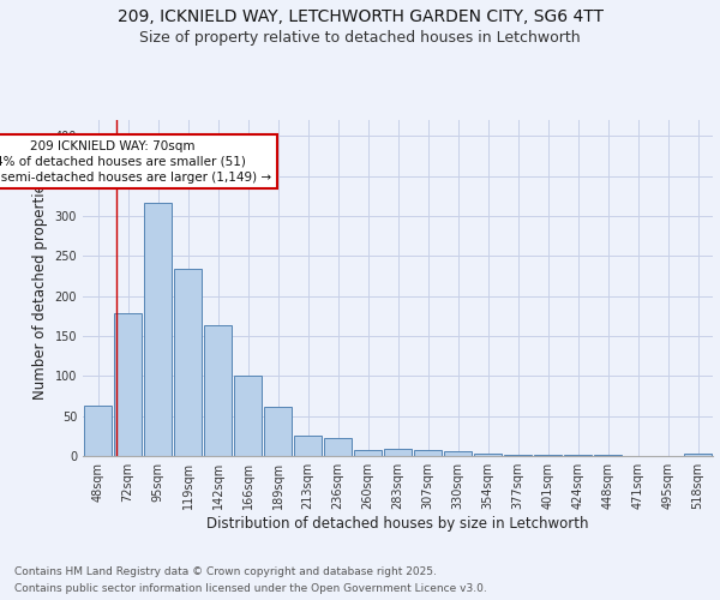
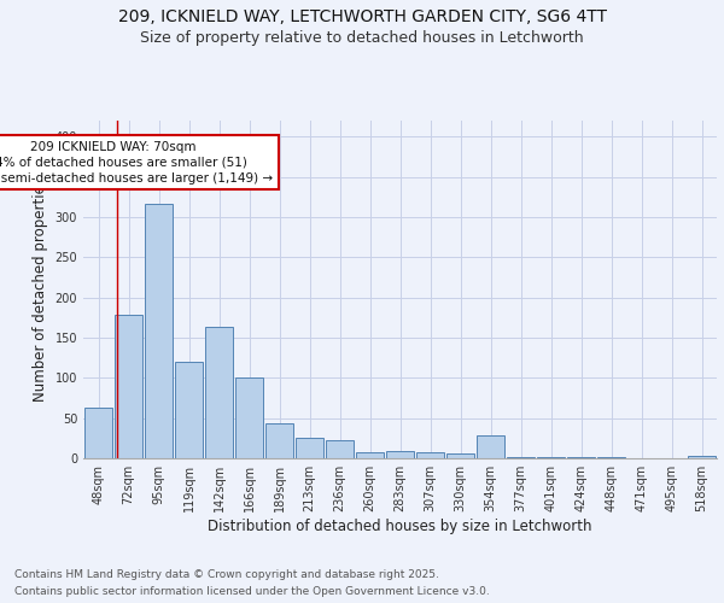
119sqm: 234 -> 120
189sqm: 61 -> 44
354sqm: 3 -> 28
